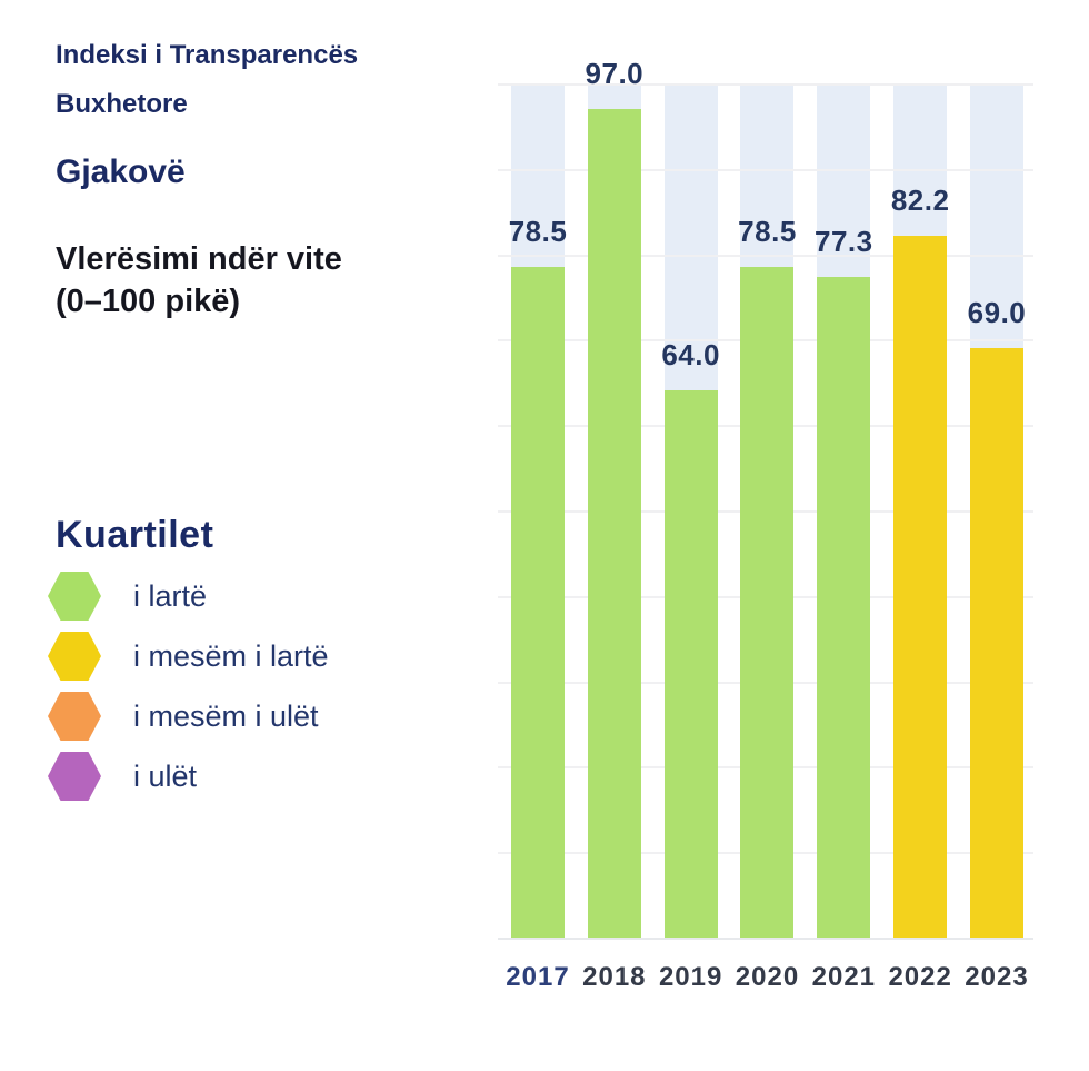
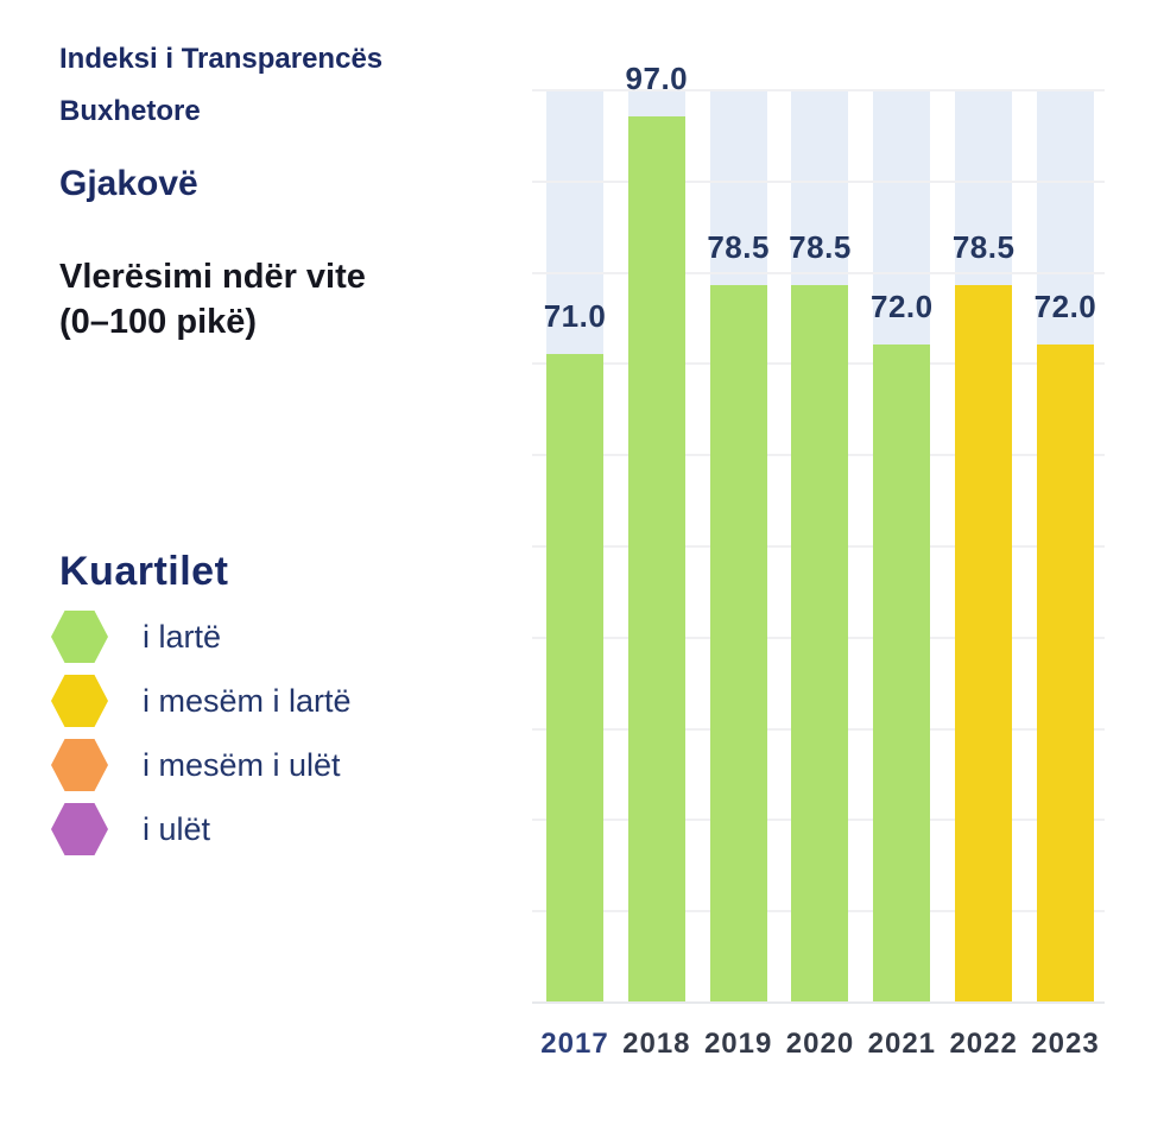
2017: 78.5 -> 71.0
2019: 64.0 -> 78.5
2021: 77.3 -> 72.0
2022: 82.2 -> 78.5
2023: 69.0 -> 72.0
